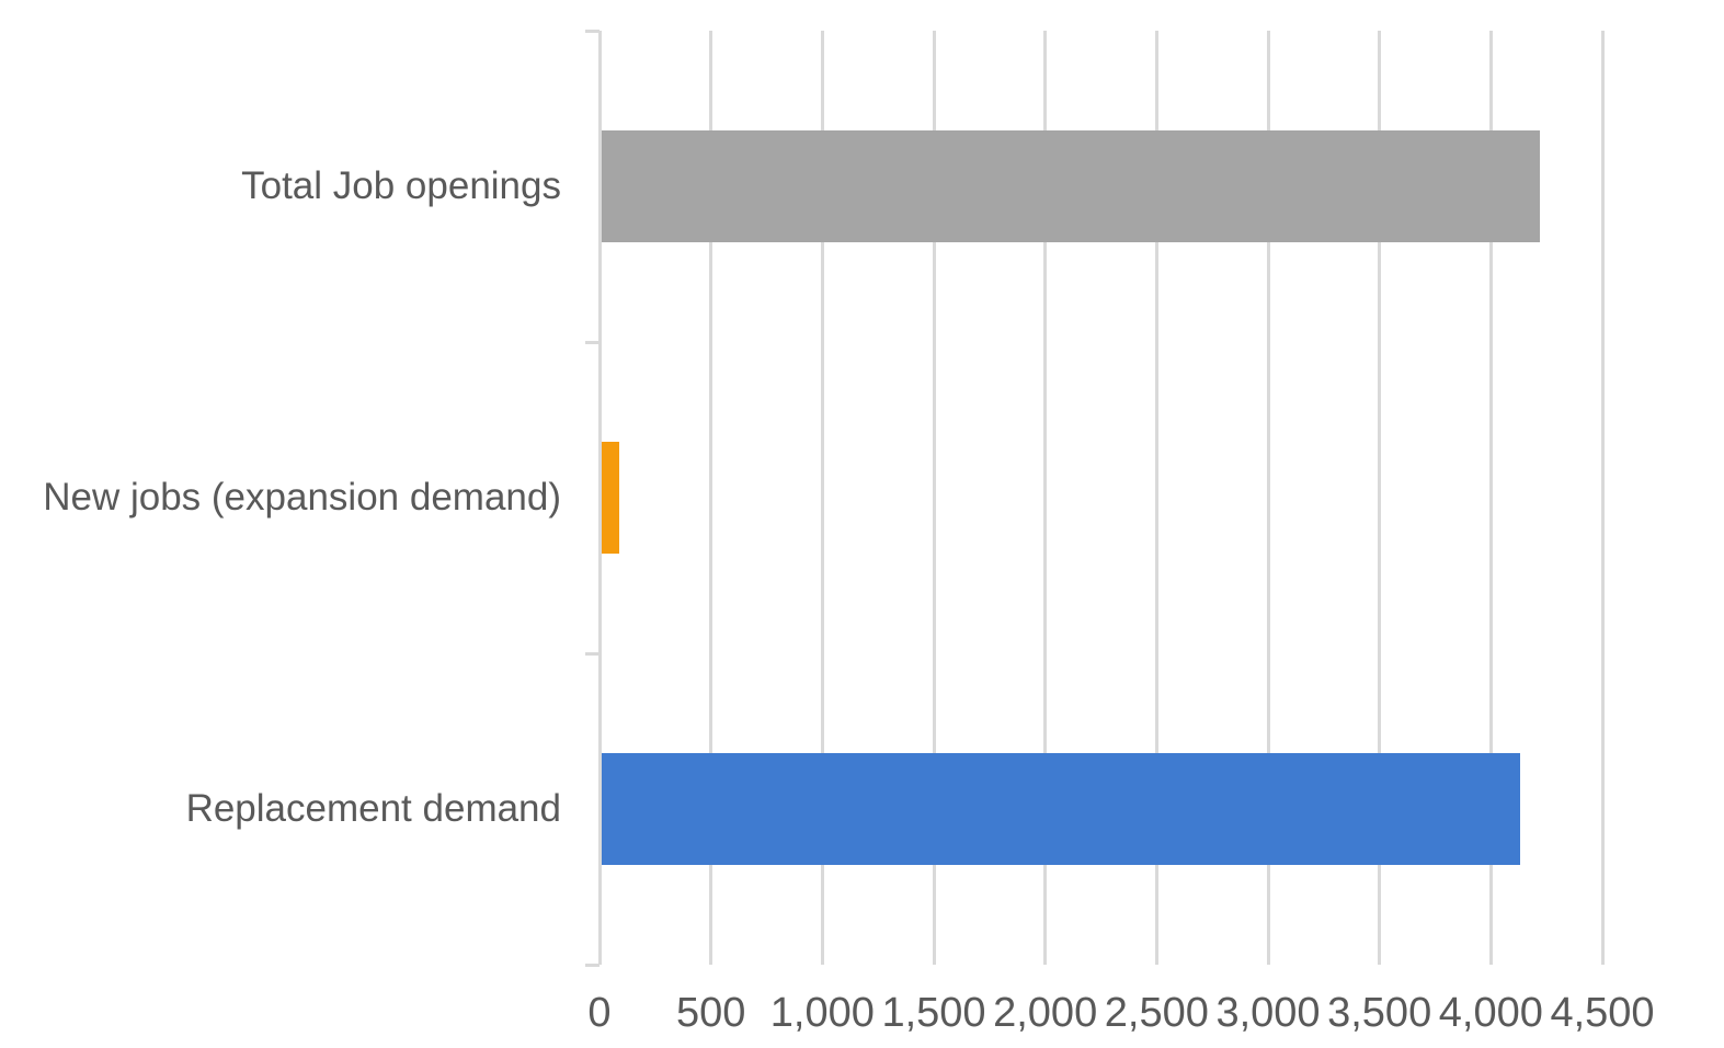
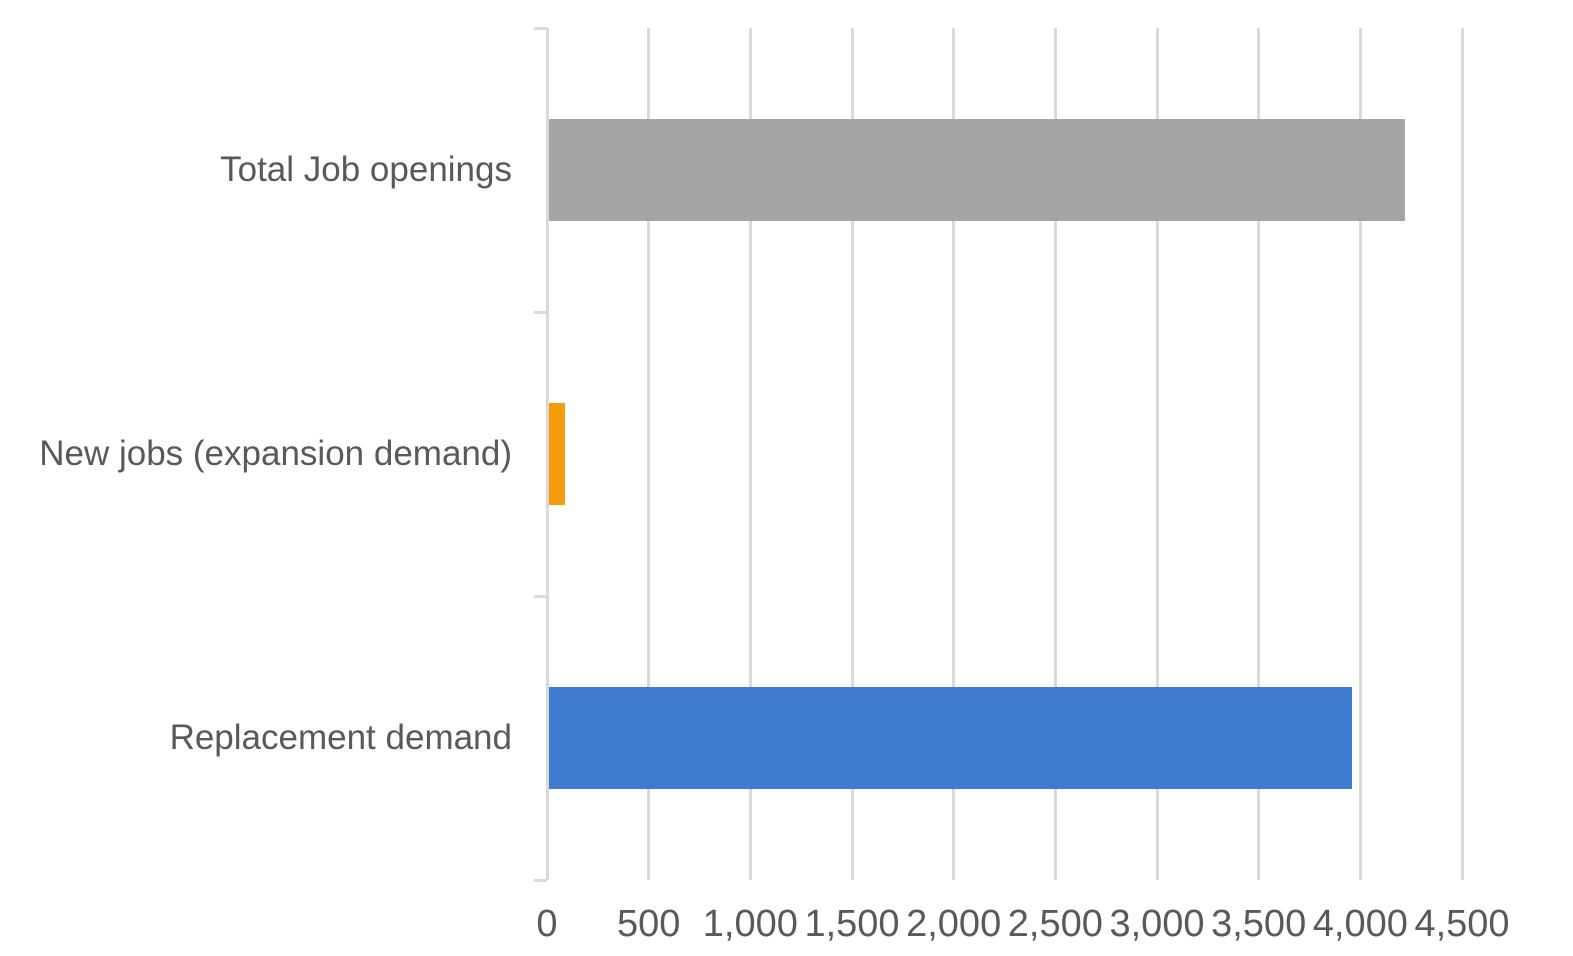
Replacement demand: 4130 -> 3960
